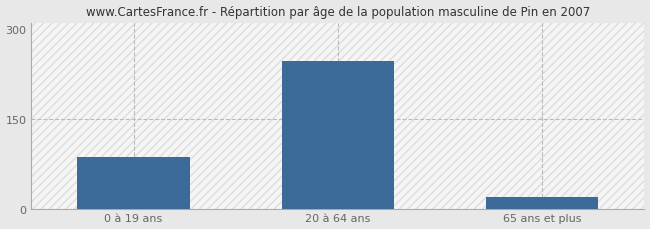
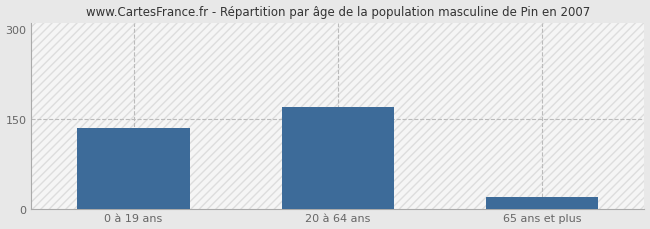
0 à 19 ans: 86 -> 135
20 à 64 ans: 246 -> 170
